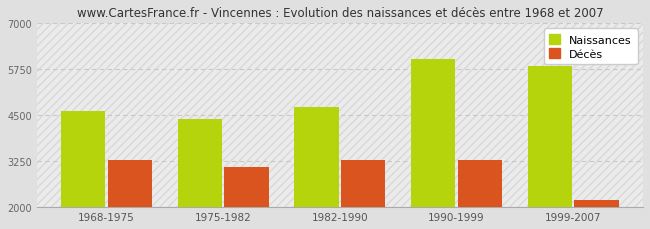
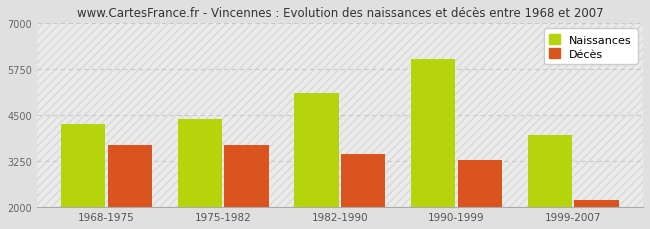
Naissances/1968-1975: 4620 -> 4250
Décès/1968-1975: 3280 -> 3700
Décès/1975-1982: 3080 -> 3700
Naissances/1982-1990: 4730 -> 5100
Décès/1982-1990: 3280 -> 3450
Naissances/1999-2007: 5820 -> 3950
